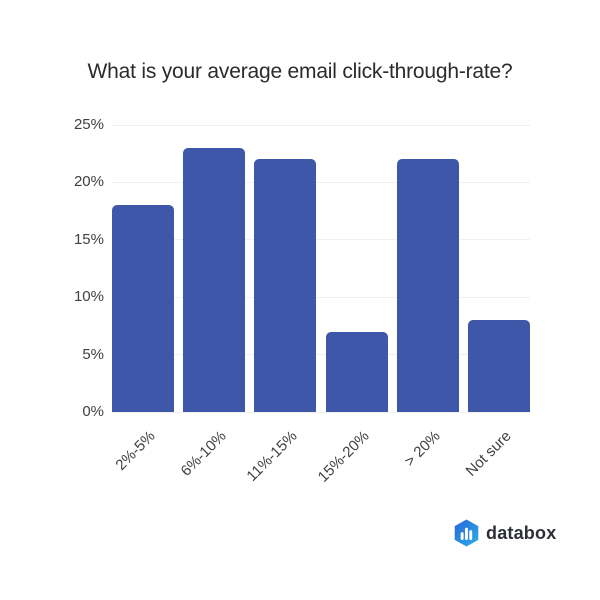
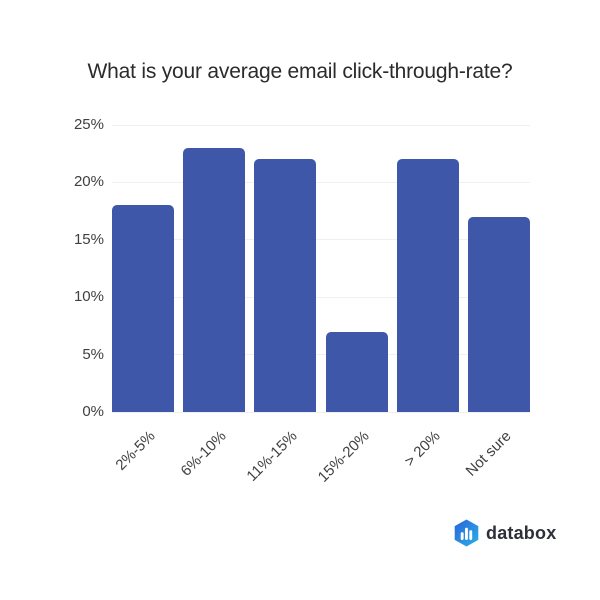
Not sure: 8% -> 17%
